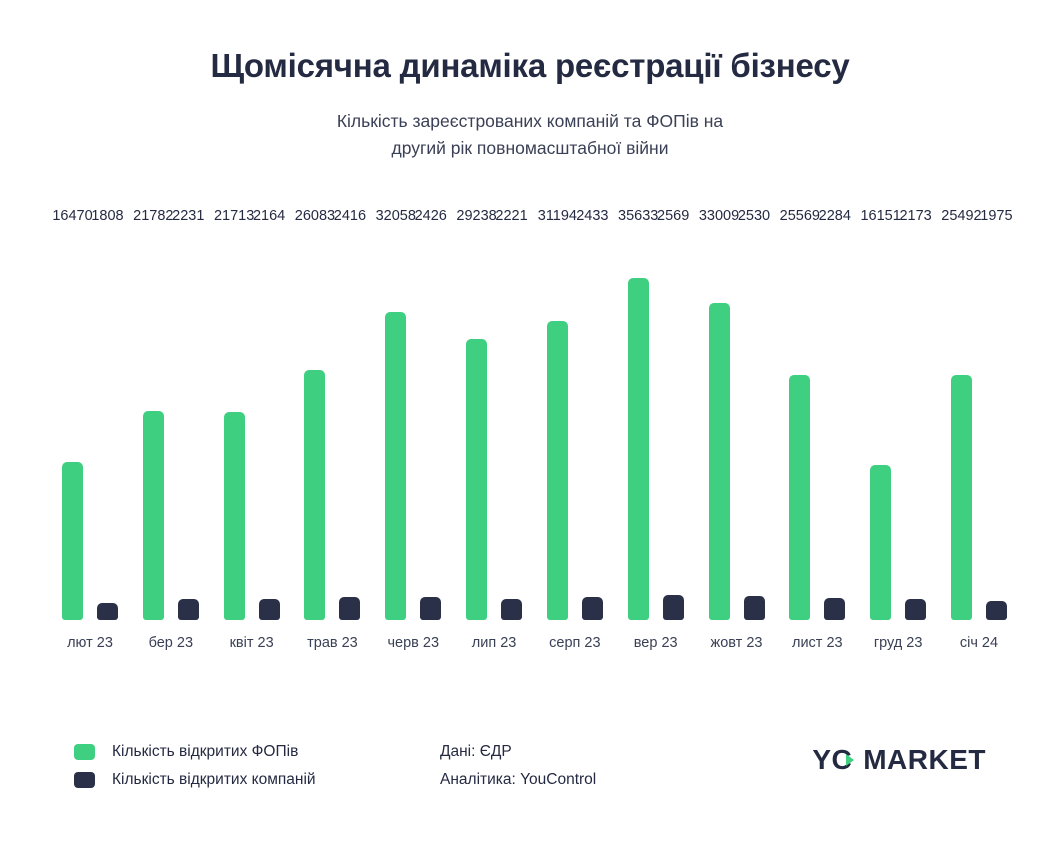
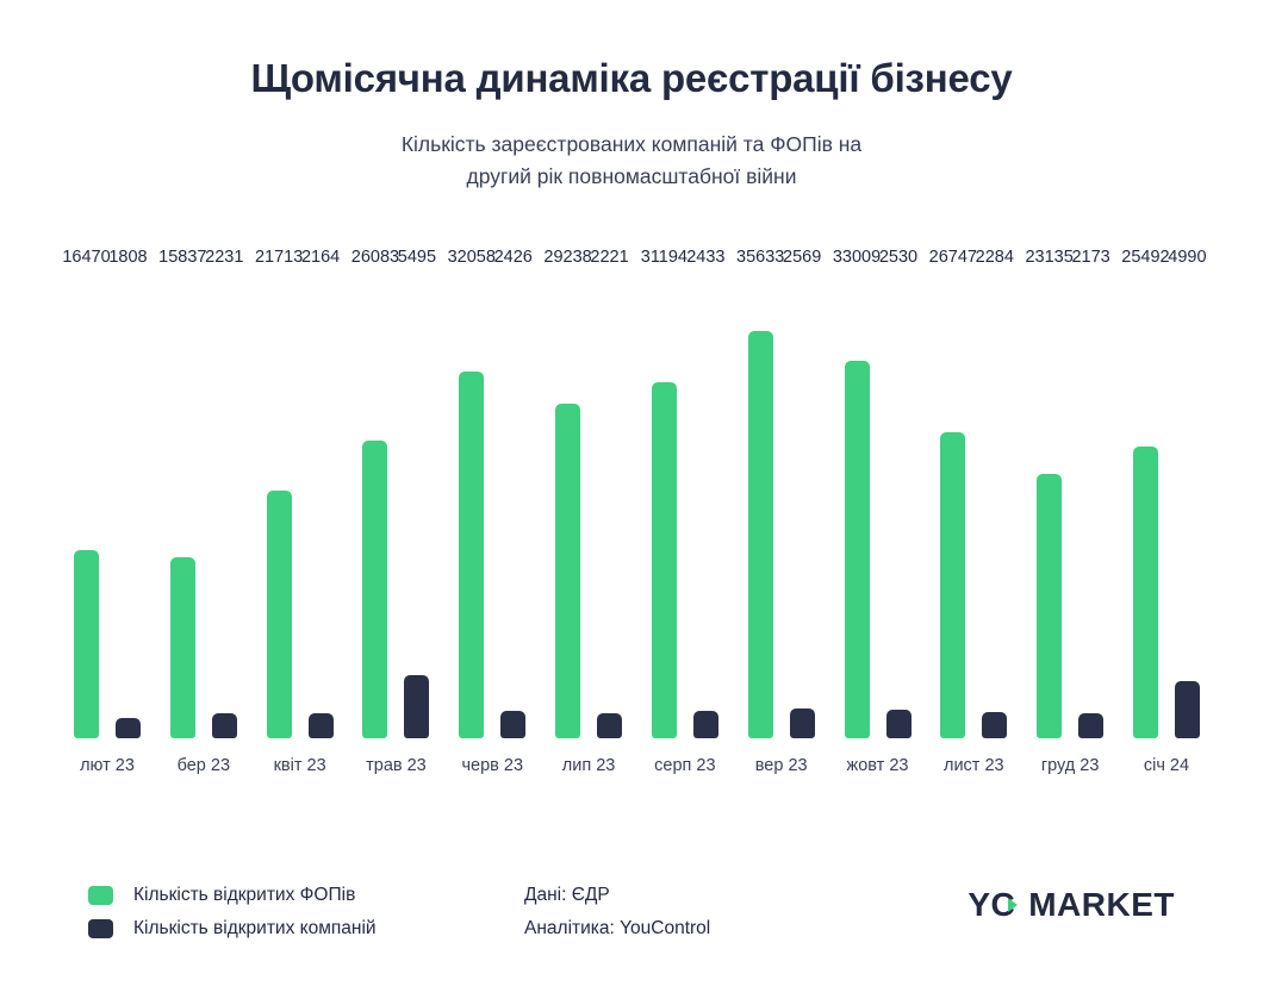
Кількість відкритих ФОПів/бер 23: 21782 -> 15837
Кількість відкритих компаній/трав 23: 2416 -> 5495
Кількість відкритих ФОПів/лист 23: 25569 -> 26747
Кількість відкритих ФОПів/груд 23: 16151 -> 23135
Кількість відкритих компаній/січ 24: 1975 -> 4990
